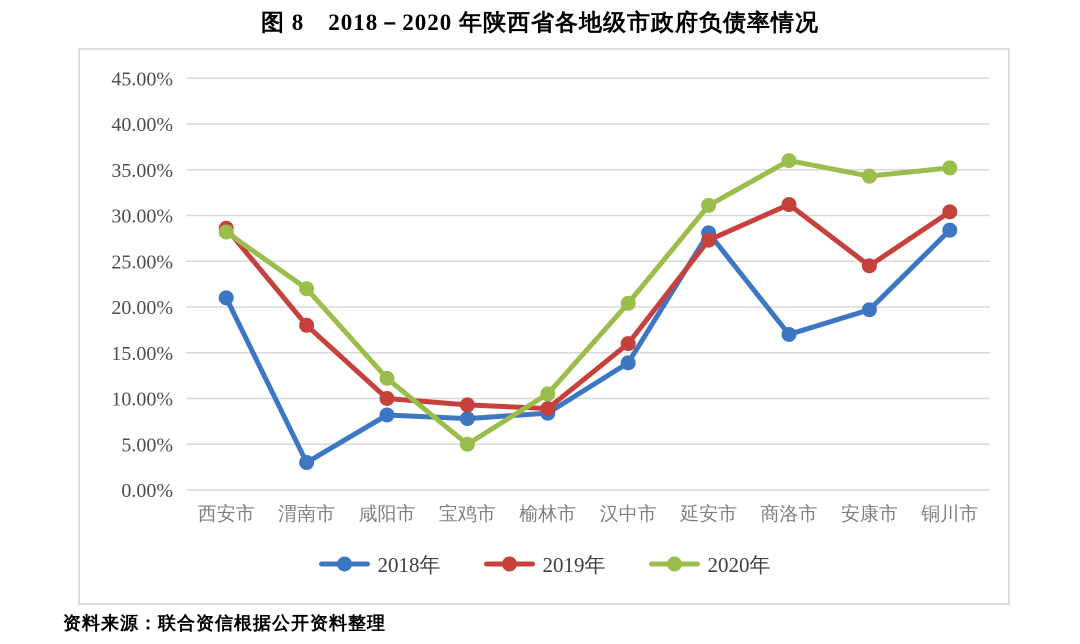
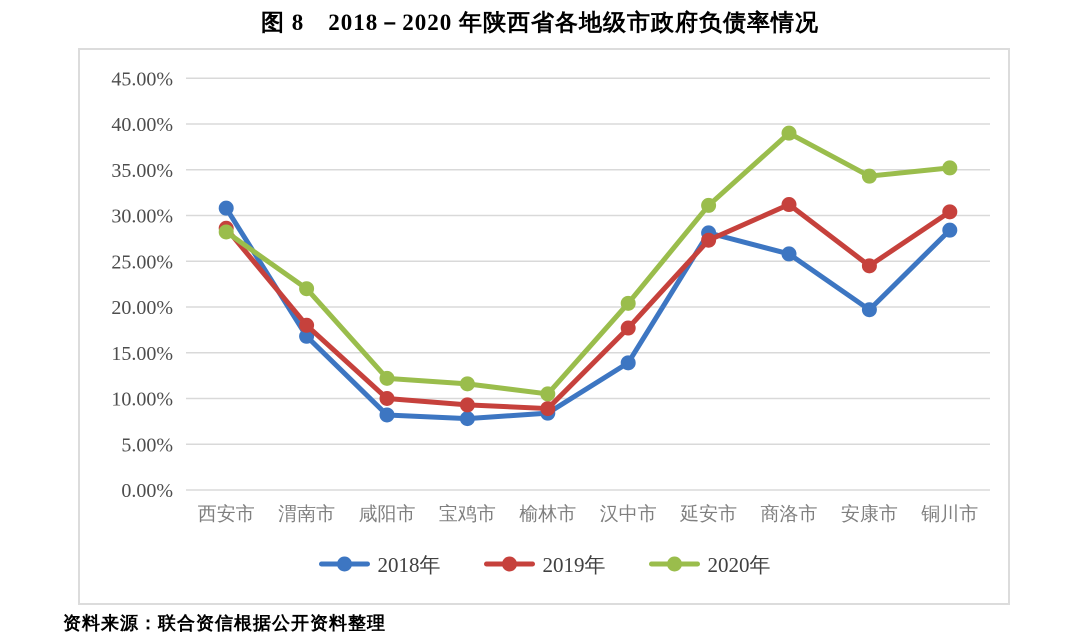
2018年/西安市: 21% -> 31%
2018年/渭南市: 3% -> 17%
2020年/宝鸡市: 5% -> 12%
2019年/汉中市: 16% -> 18%
2018年/商洛市: 17% -> 26%
2020年/商洛市: 36% -> 39%
